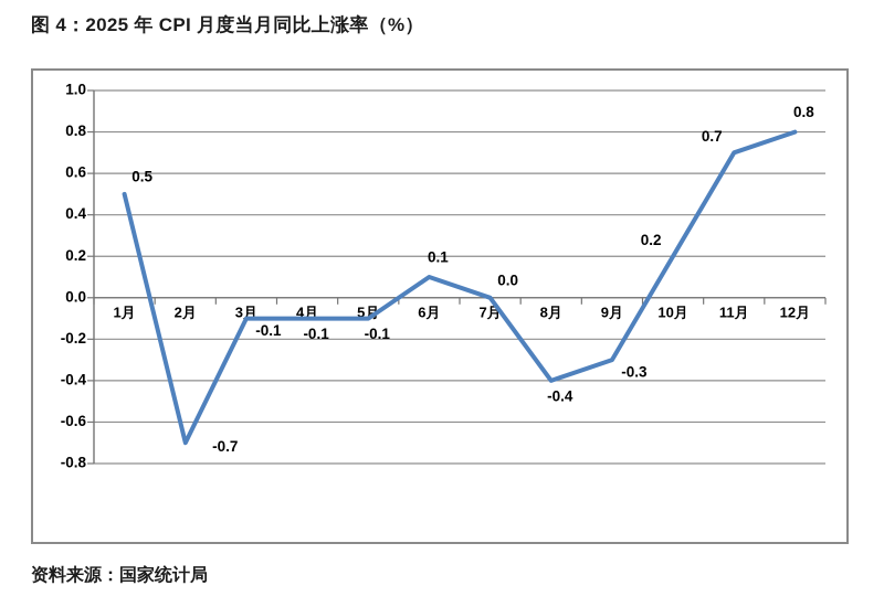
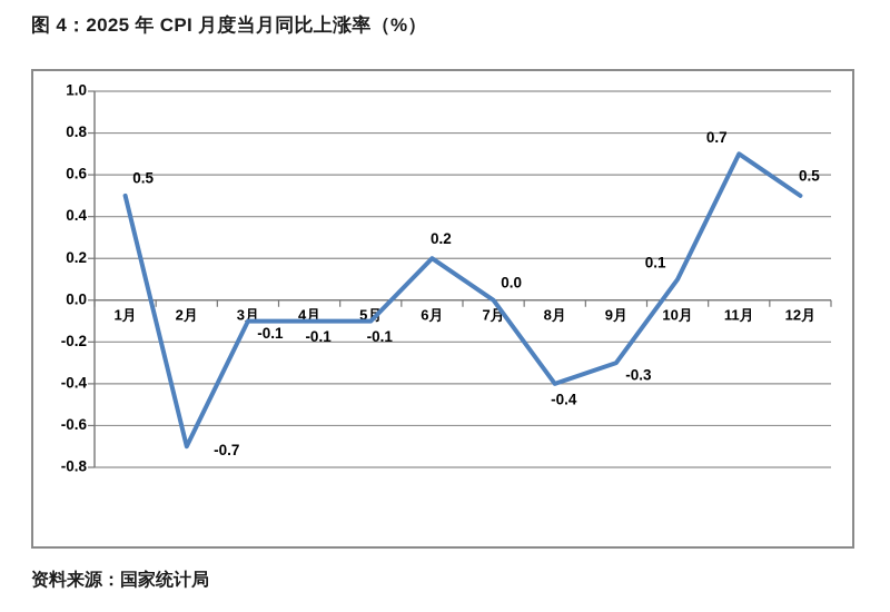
6月: 0.1 -> 0.2
10月: 0.2 -> 0.1
12月: 0.8 -> 0.5
